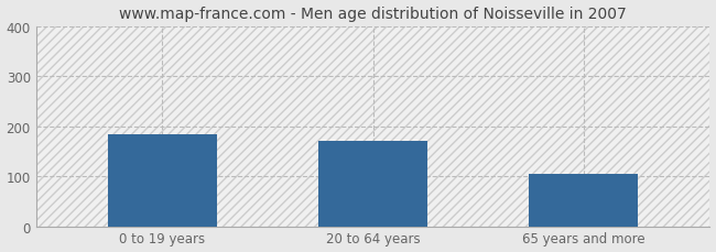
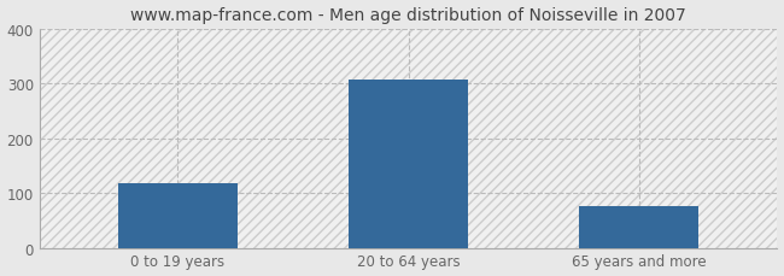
0 to 19 years: 185 -> 117
20 to 64 years: 170 -> 308
65 years and more: 105 -> 76
